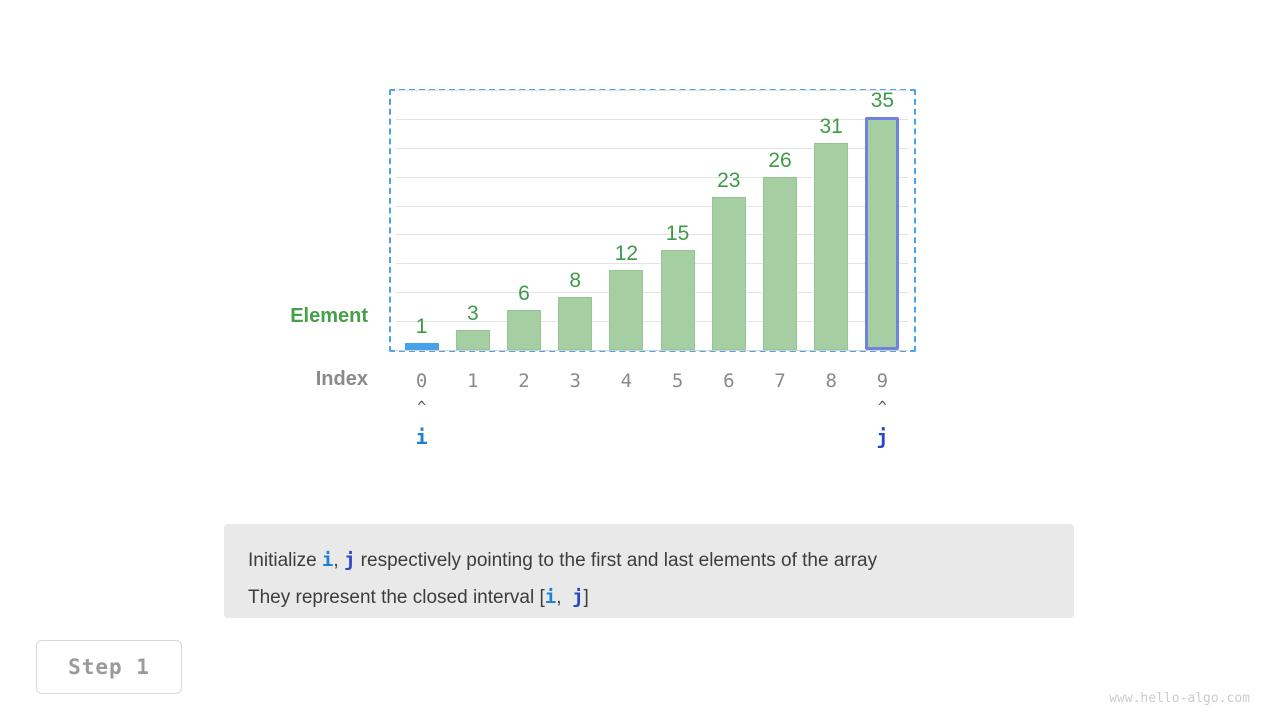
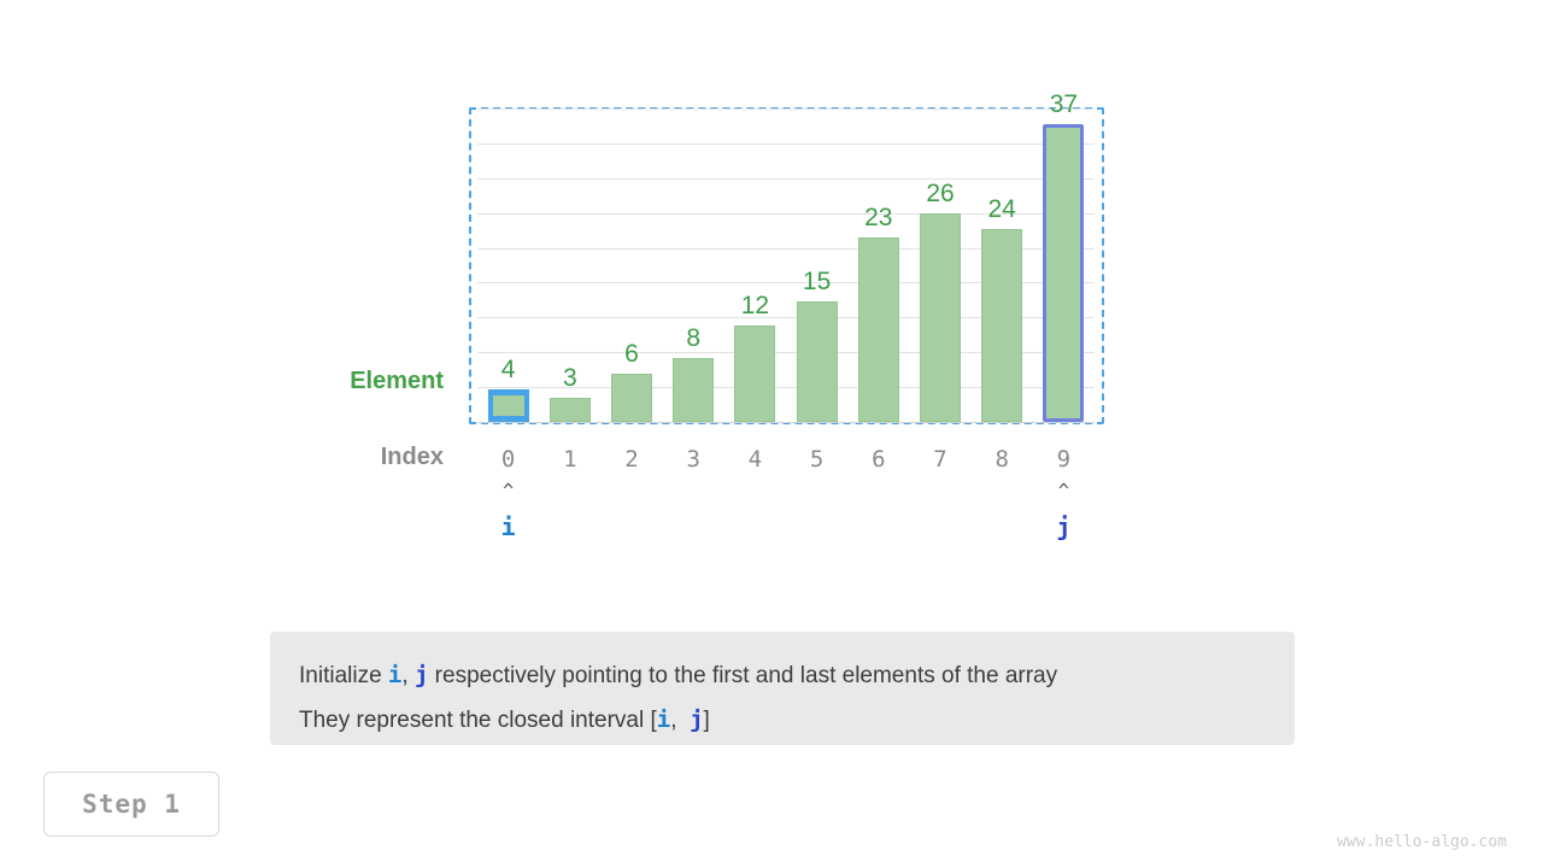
0: 1 -> 4
8: 31 -> 24
9: 35 -> 37
